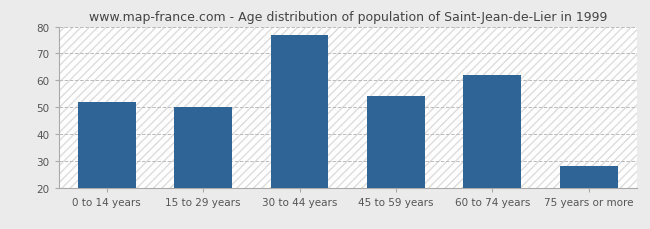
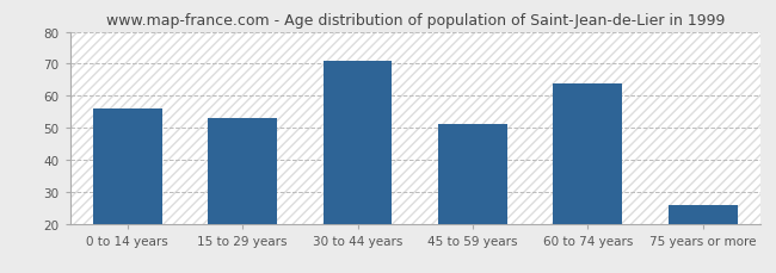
0 to 14 years: 52 -> 56
15 to 29 years: 50 -> 53
30 to 44 years: 77 -> 71
45 to 59 years: 54 -> 51
60 to 74 years: 62 -> 64
75 years or more: 28 -> 26
